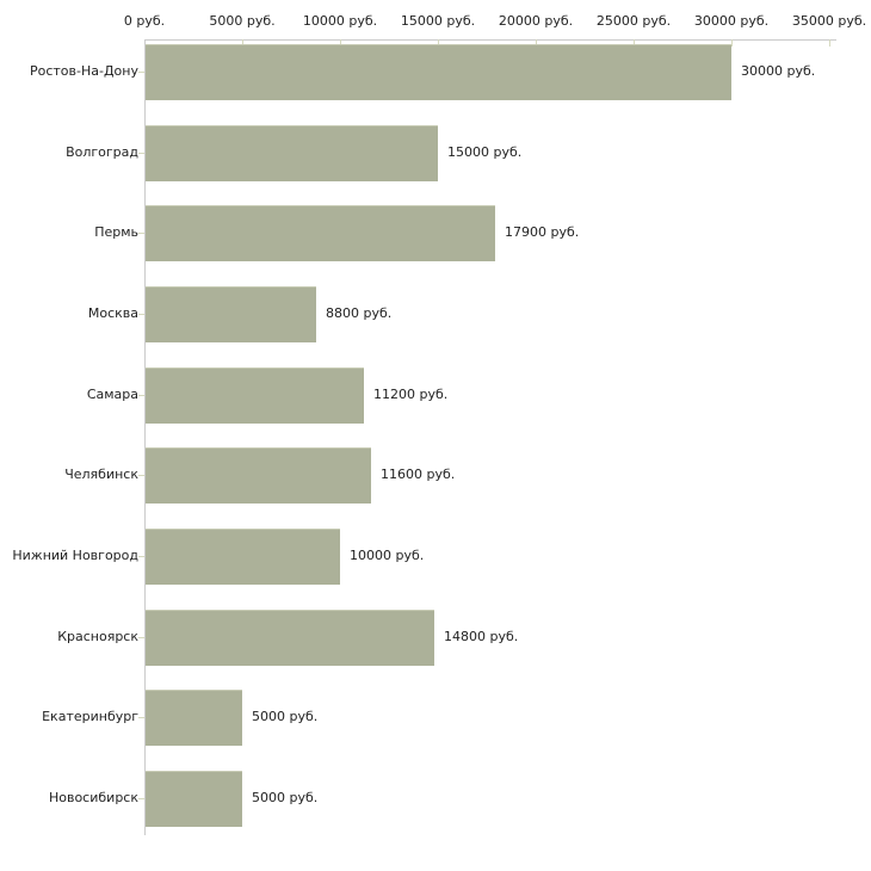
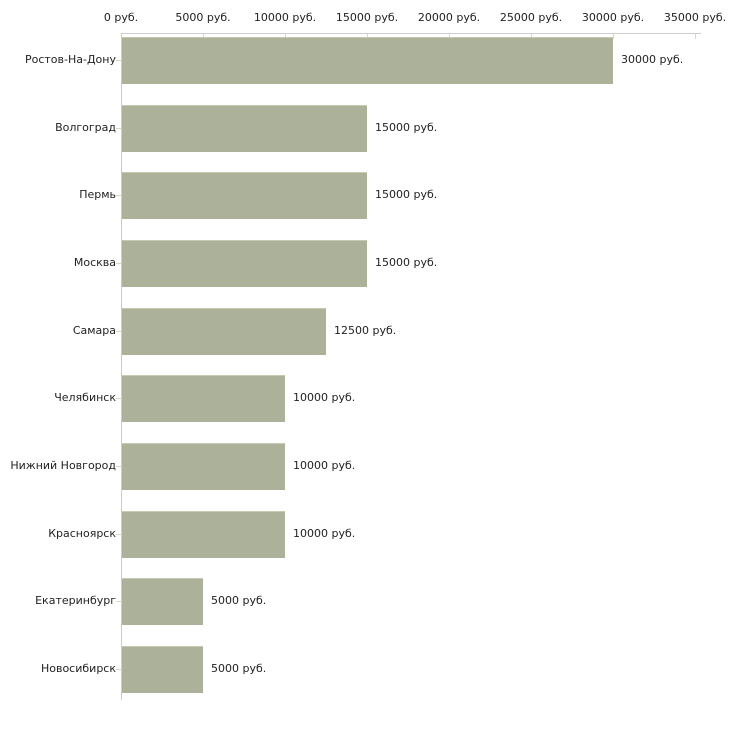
Пермь: 17900 -> 15000
Москва: 8800 -> 15000
Самара: 11200 -> 12500
Челябинск: 11600 -> 10000
Красноярск: 14800 -> 10000
